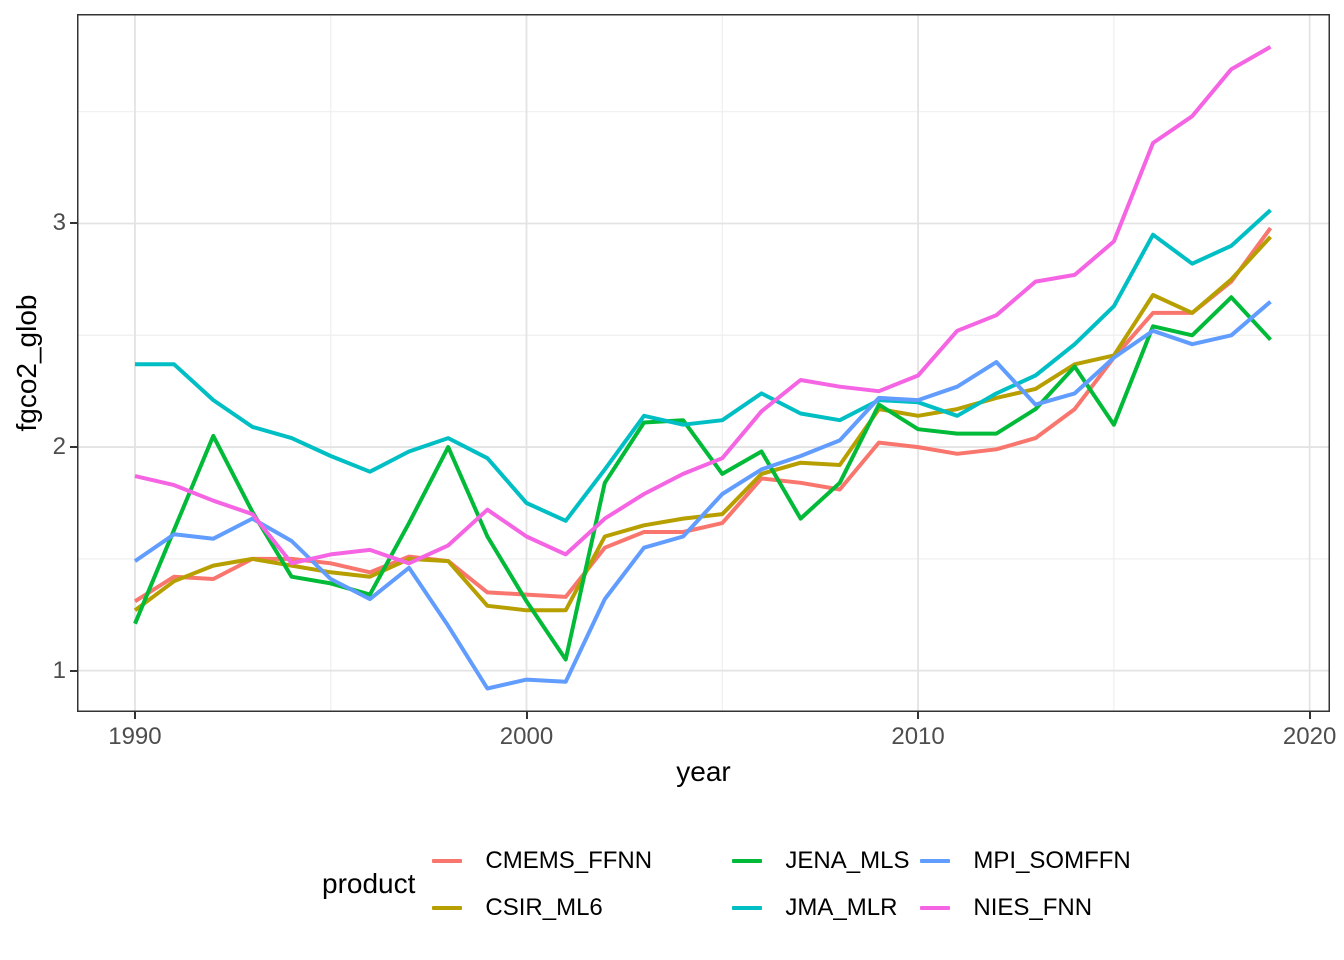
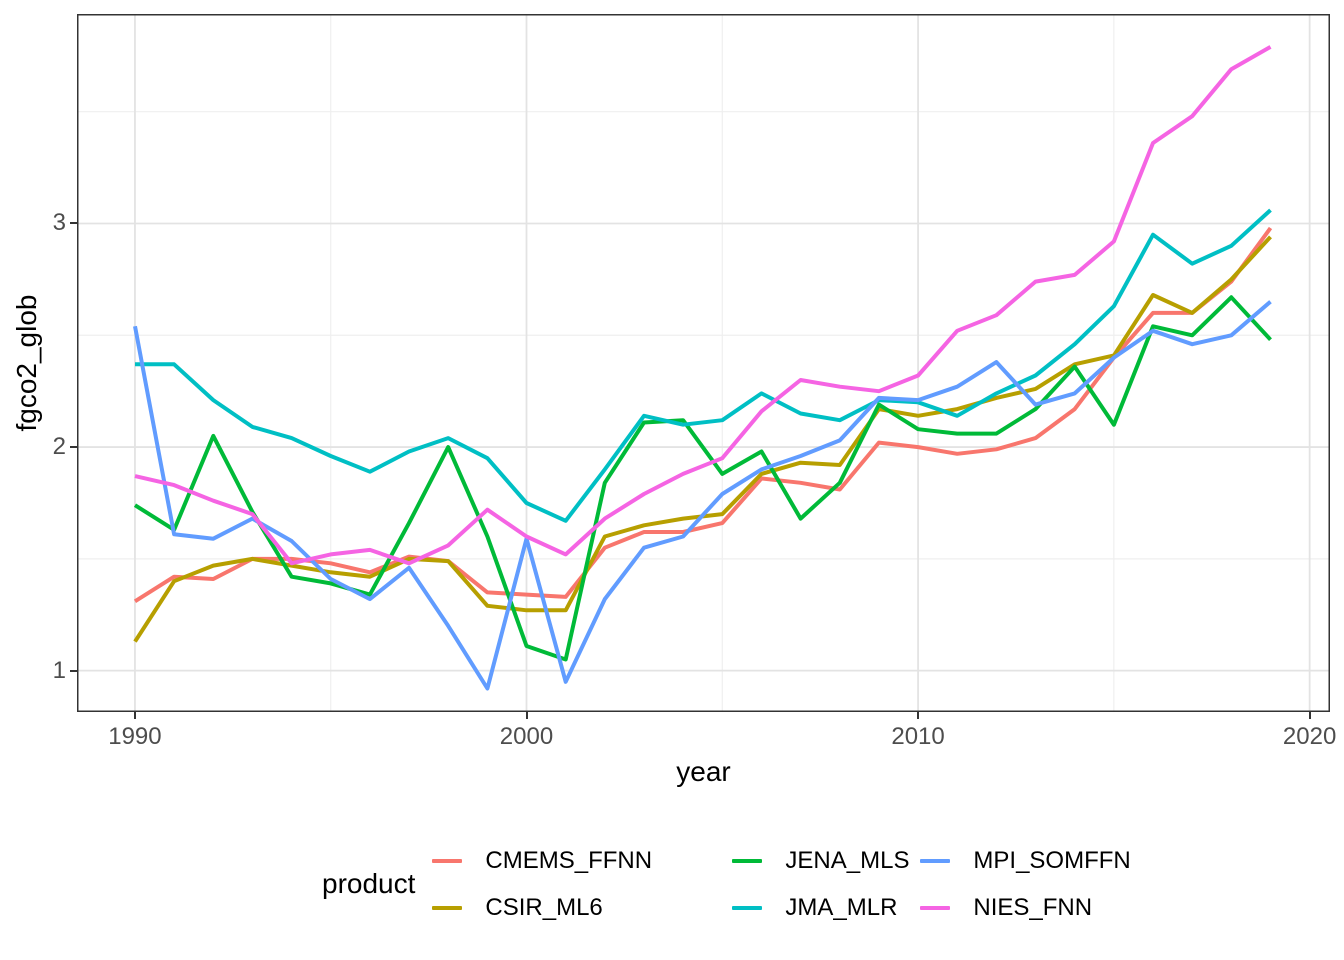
CSIR_ML6/1990: 1.27 -> 1.13
JENA_MLS/1990: 1.21 -> 1.74
MPI_SOMFFN/1990: 1.49 -> 2.54
JENA_MLS/2000: 1.31 -> 1.11
MPI_SOMFFN/2000: 0.96 -> 1.59
